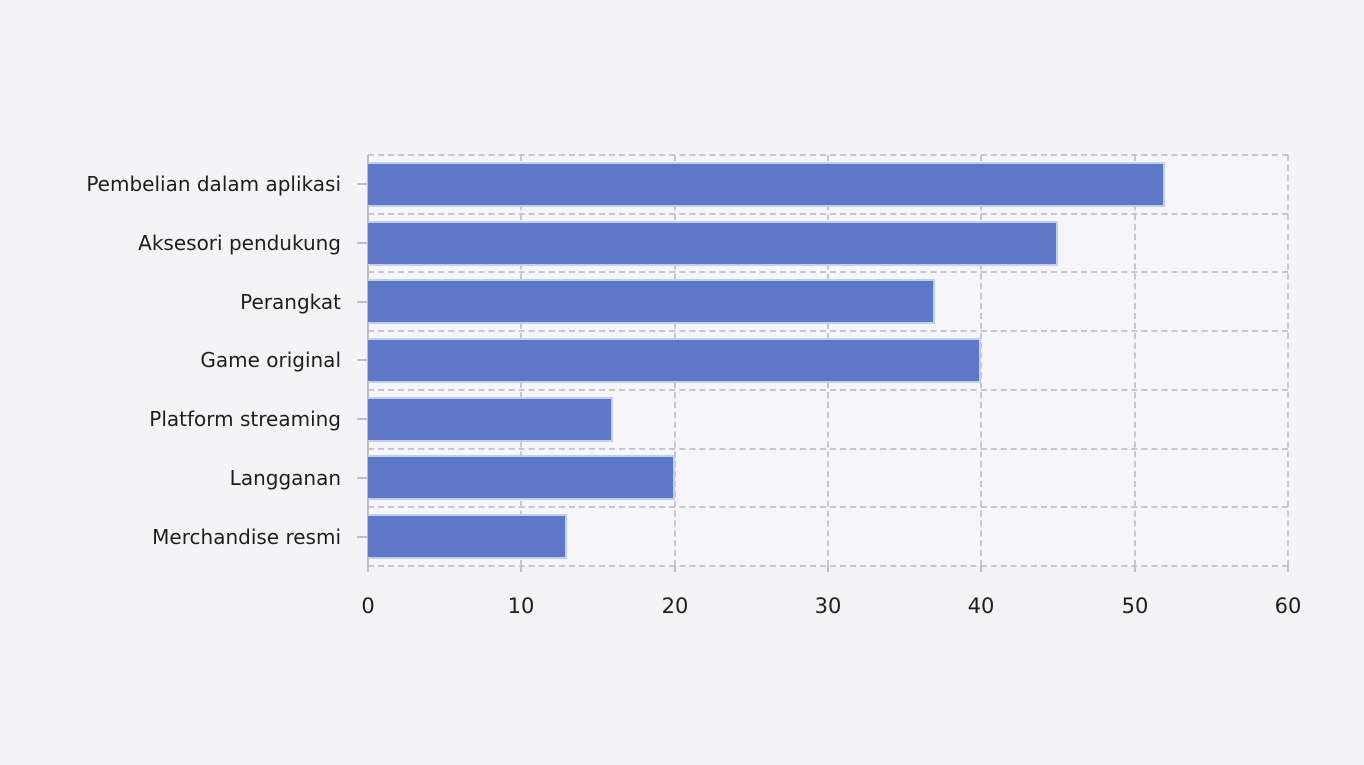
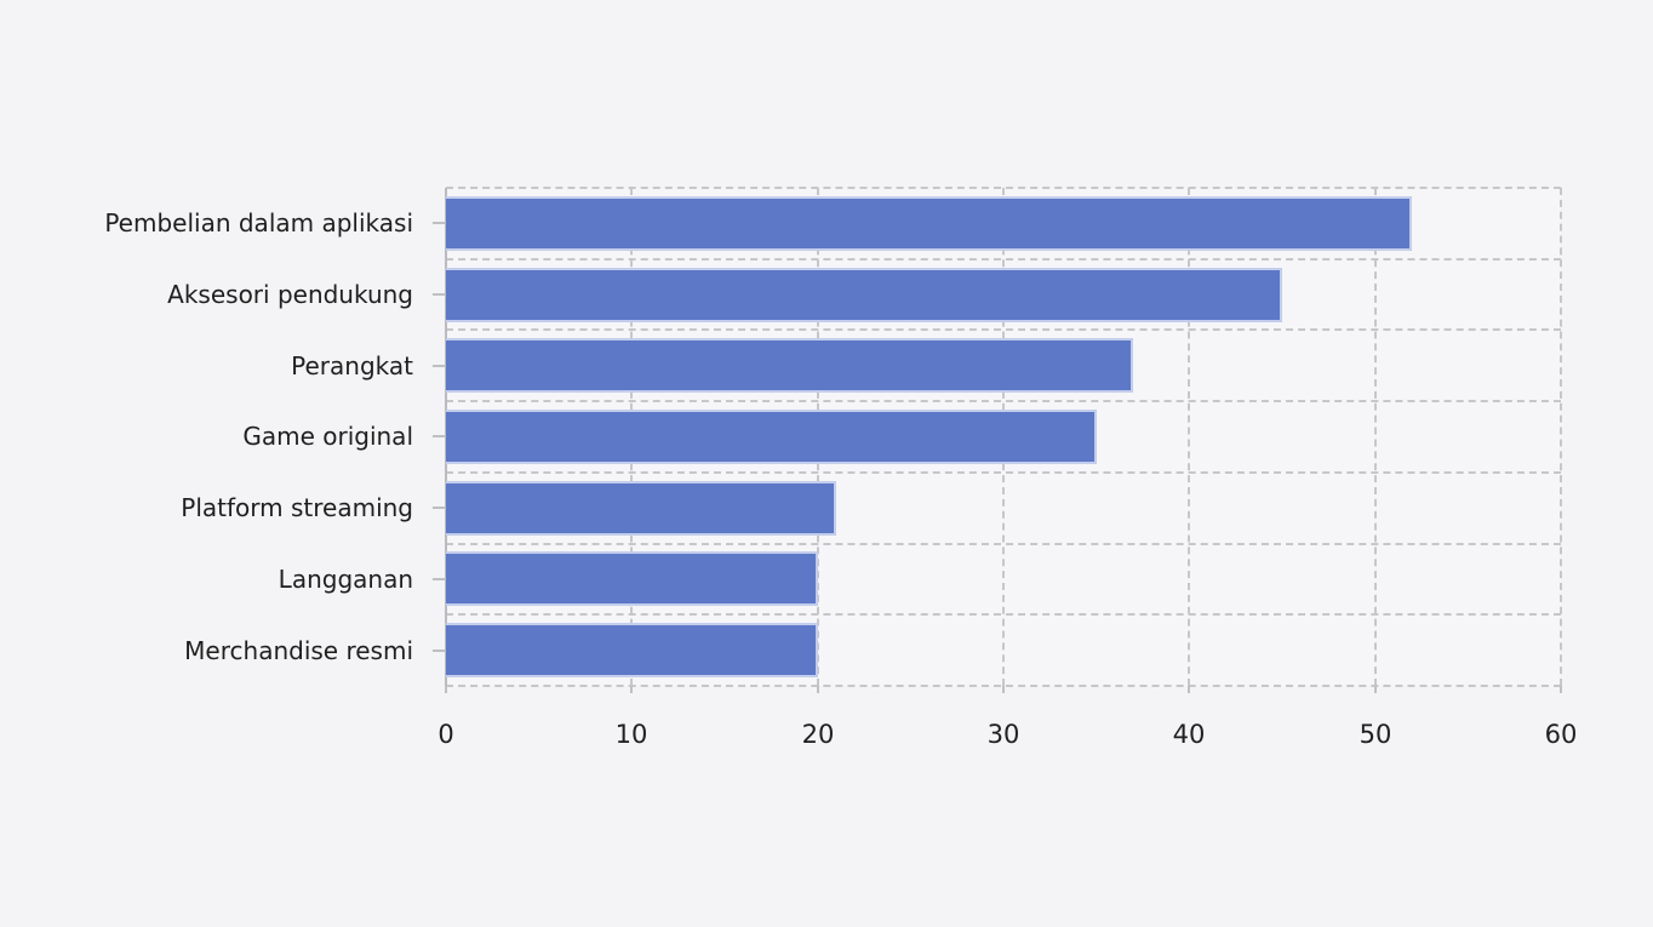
Game original: 40 -> 35
Platform streaming: 16 -> 21
Merchandise resmi: 13 -> 20
